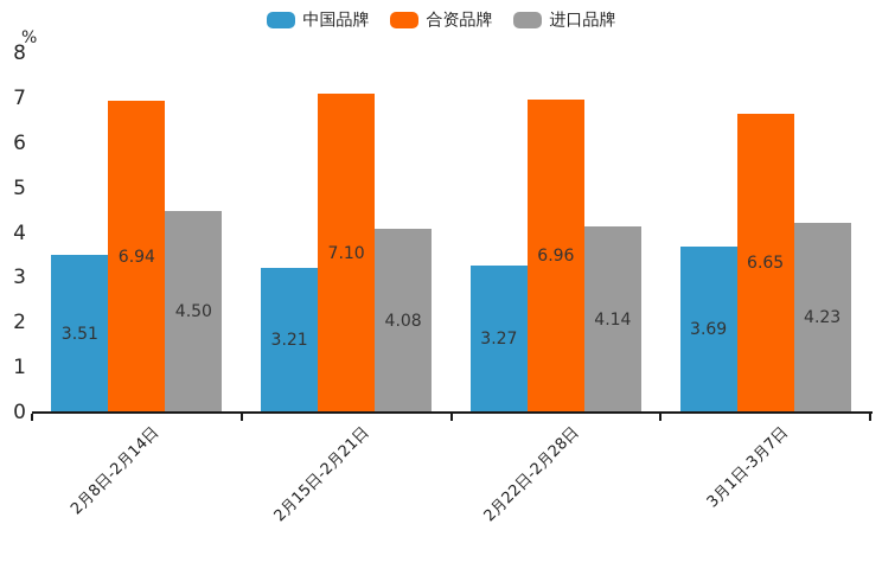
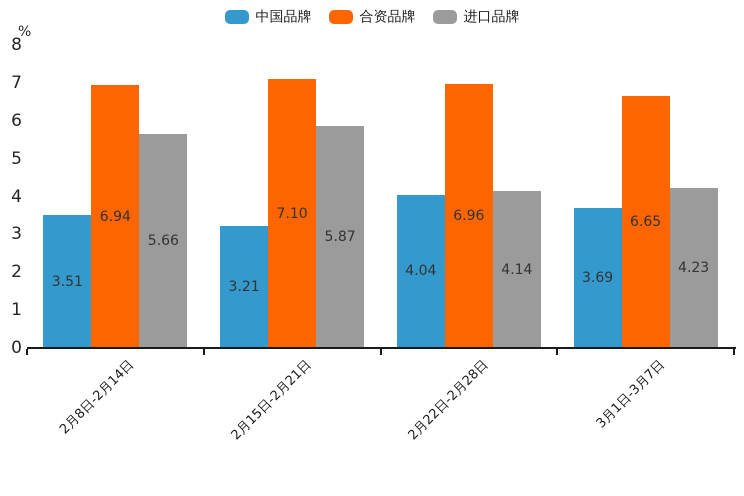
进口品牌/2月8日-2月14日: 4.50 -> 5.66
进口品牌/2月15日-2月21日: 4.08 -> 5.87
中国品牌/2月22日-2月28日: 3.27 -> 4.04
